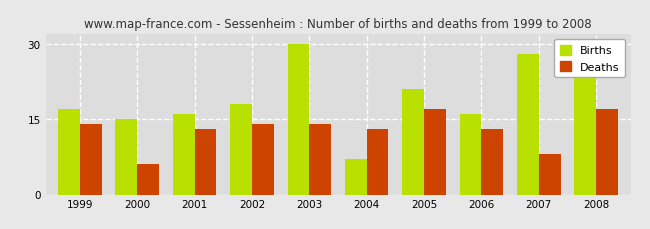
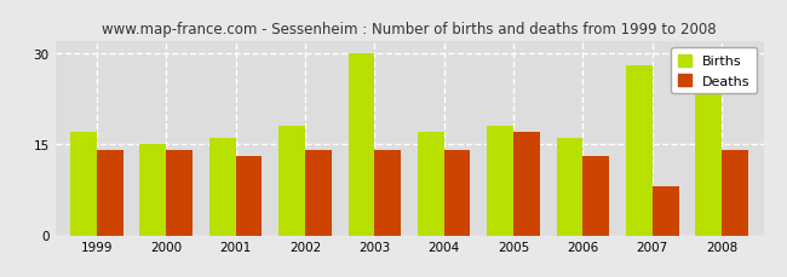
Deaths/2000: 6 -> 14
Births/2004: 7 -> 17
Deaths/2004: 13 -> 14
Births/2005: 21 -> 18
Deaths/2008: 17 -> 14
